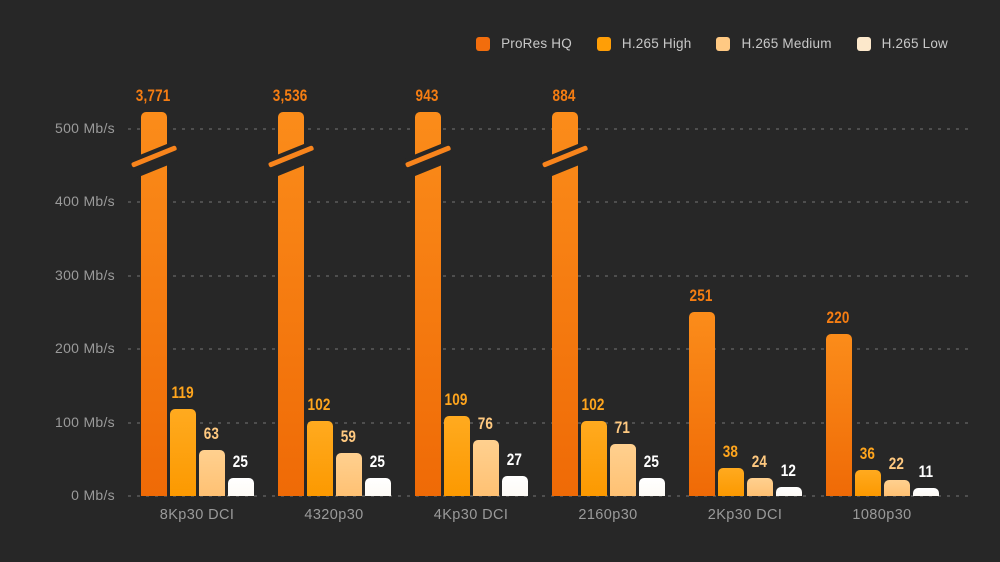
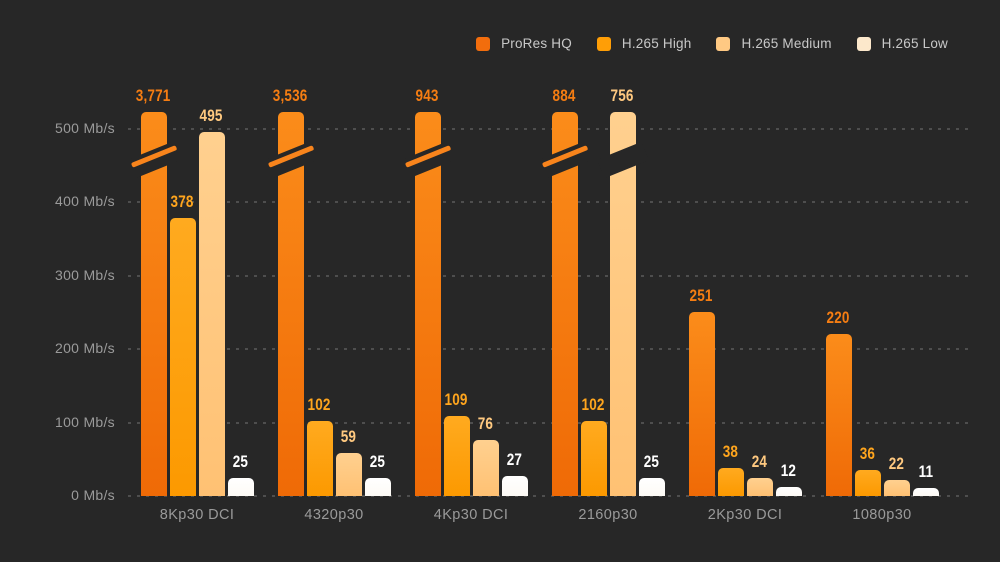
H.265 High/8Kp30 DCI: 119 -> 378
H.265 Medium/8Kp30 DCI: 63 -> 495
H.265 Medium/2160p30: 71 -> 756
